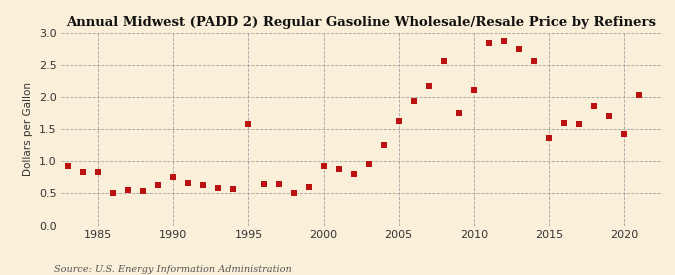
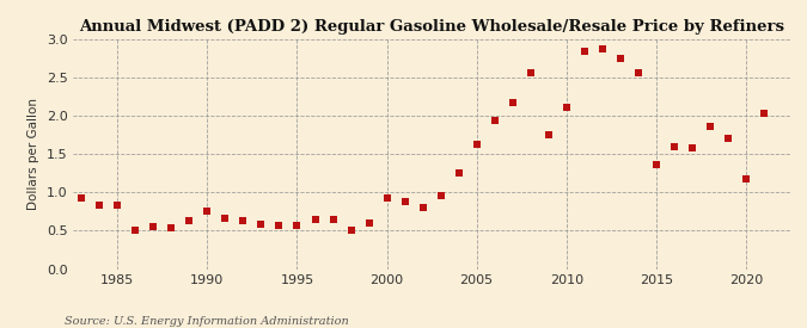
1995: 1.58 -> 0.57
2020: 1.42 -> 1.17
